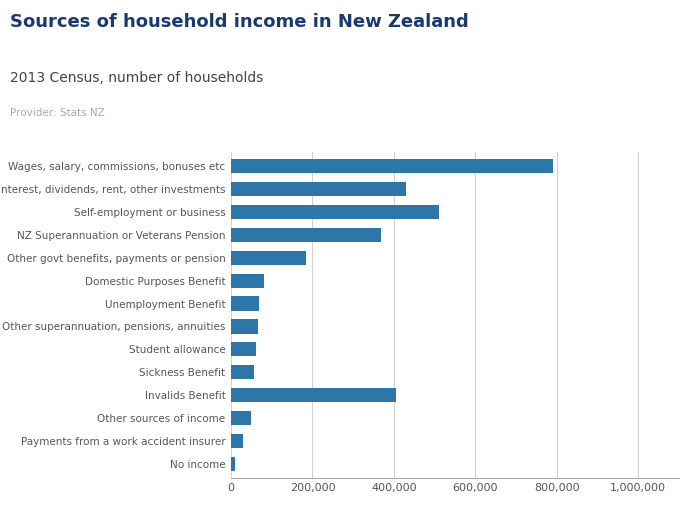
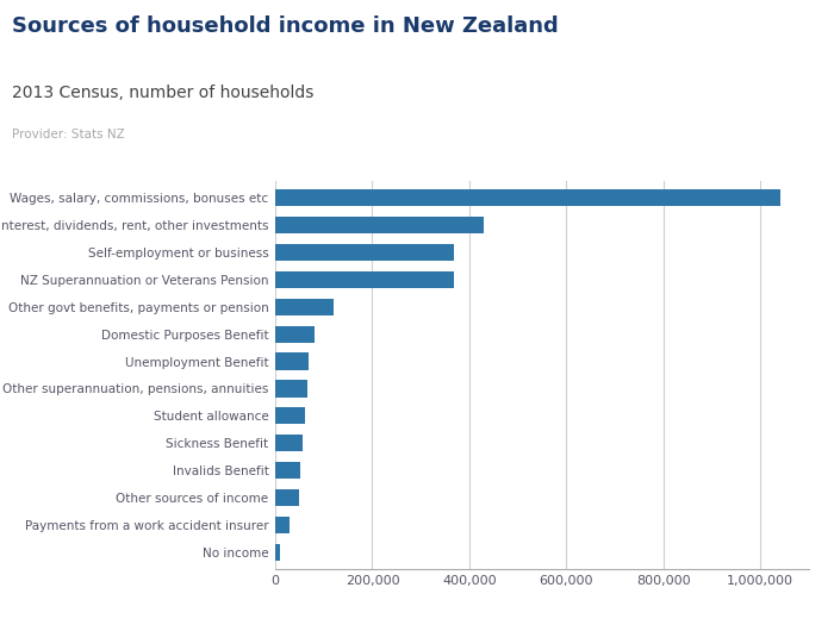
Wages, salary, commissions, bonuses etc: 790,000 -> 1,041,000
Self-employment or business: 510,000 -> 369,000
Other govt benefits, payments or pension: 185,000 -> 122,000
Invalids Benefit: 405,000 -> 52,000
